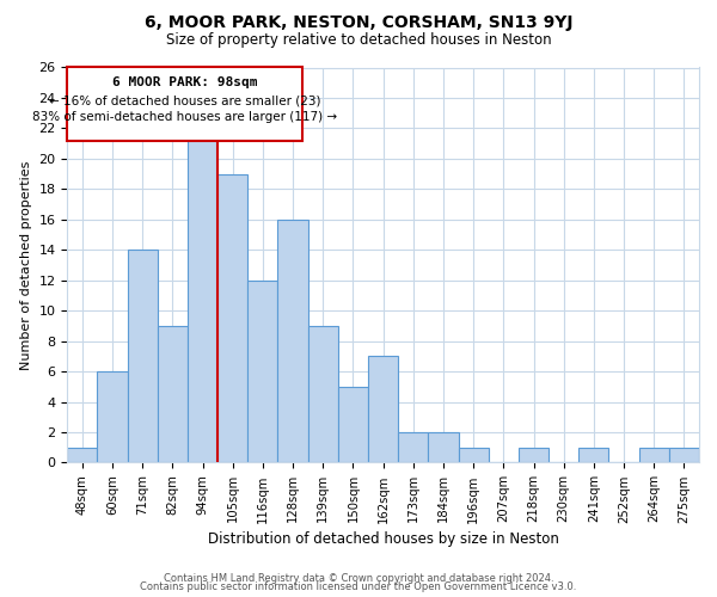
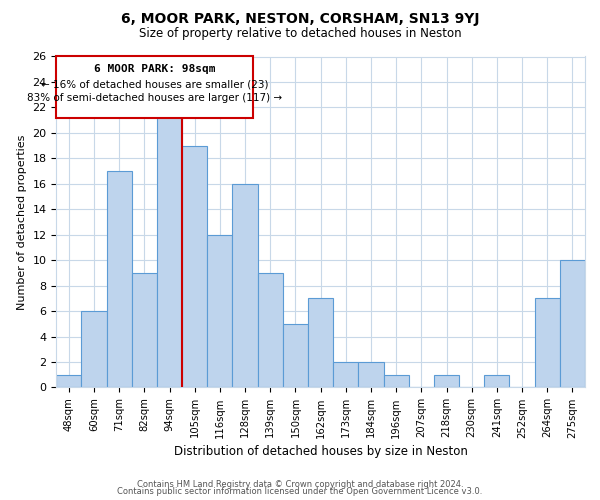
71sqm: 14 -> 17
264sqm: 1 -> 7
275sqm: 1 -> 10
